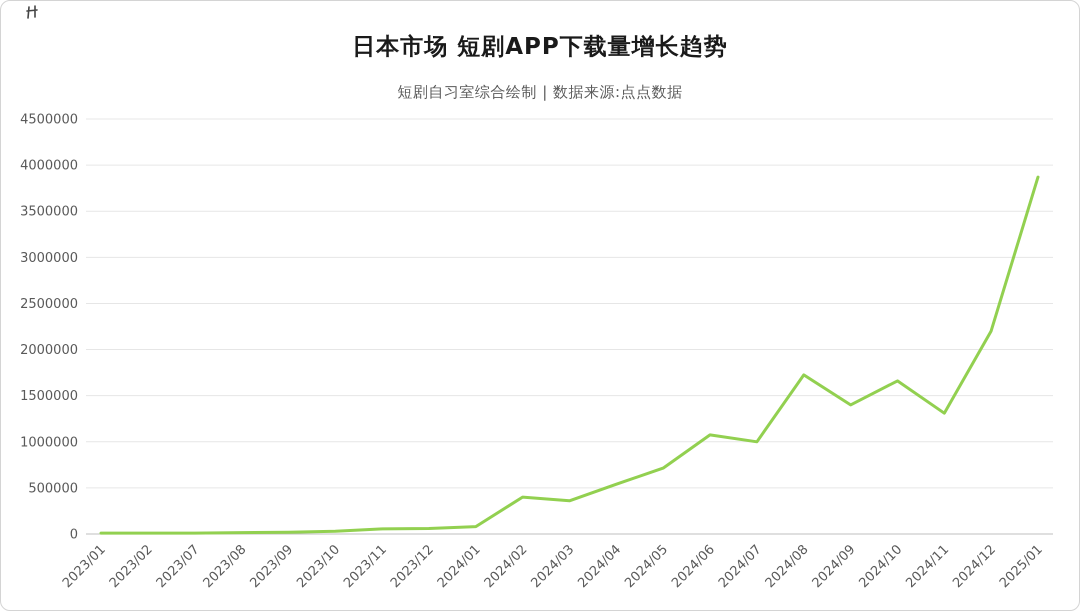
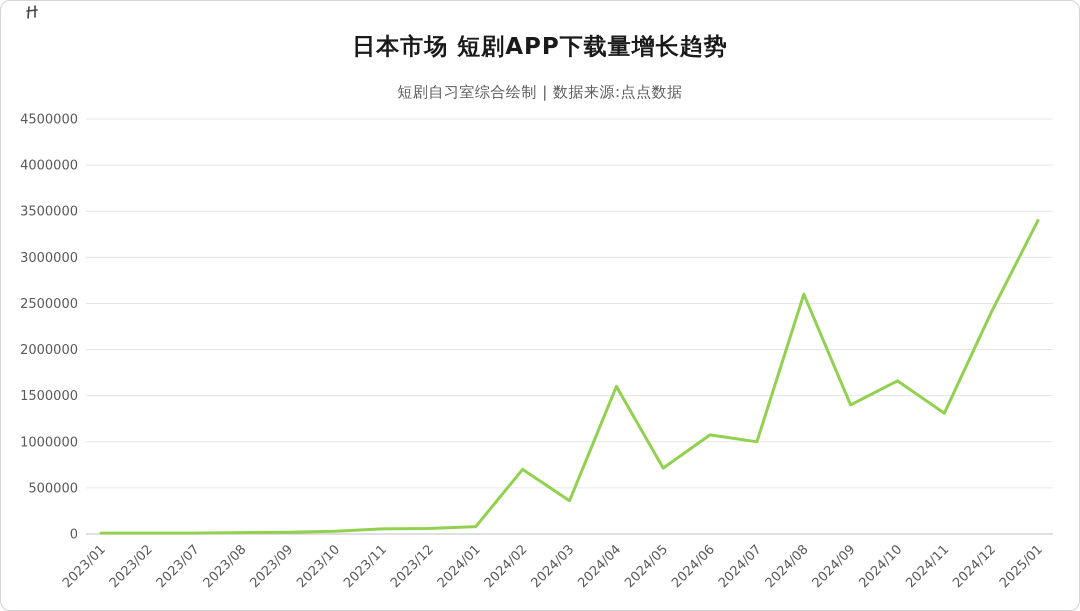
2024/02: 400000 -> 700000
2024/04: 500000 -> 1600000
2024/08: 1700000 -> 2600000
2024/12: 2200000 -> 2400000
2025/01: 3900000 -> 3400000
